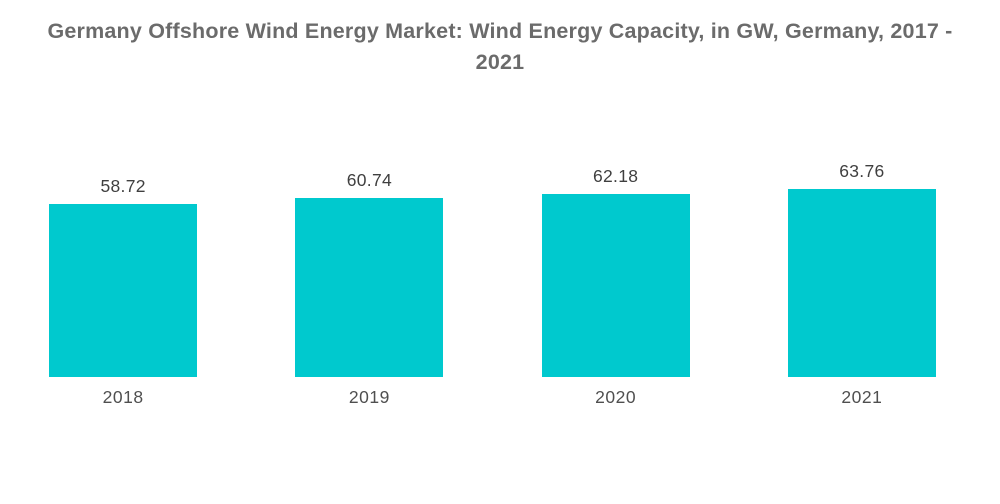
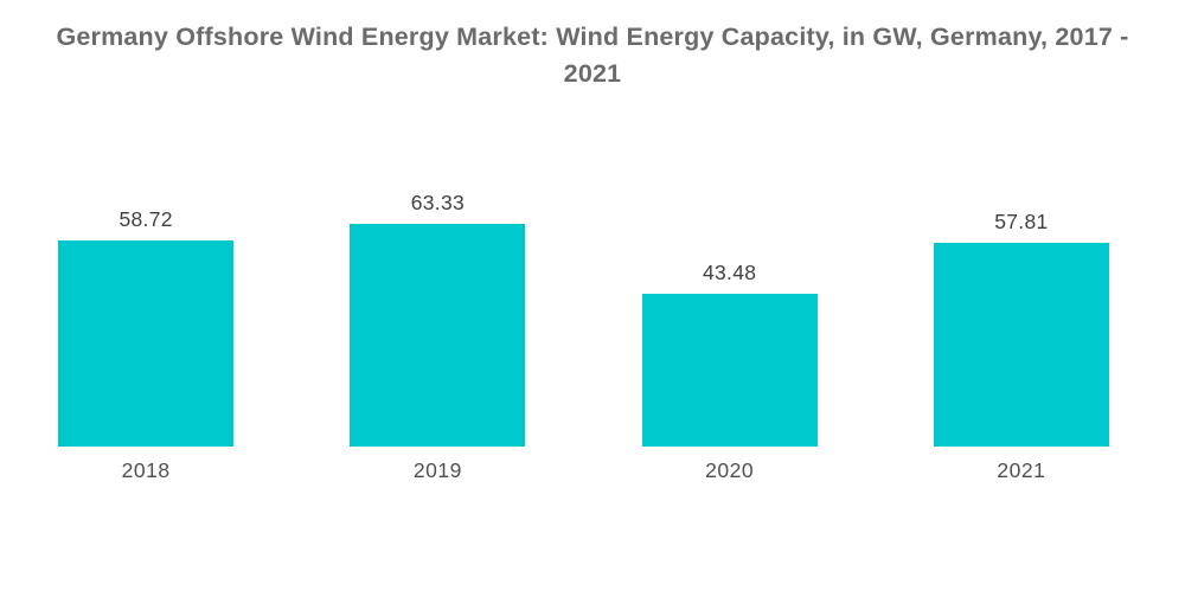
2019: 60.74 -> 63.33
2020: 62.18 -> 43.48
2021: 63.76 -> 57.81
